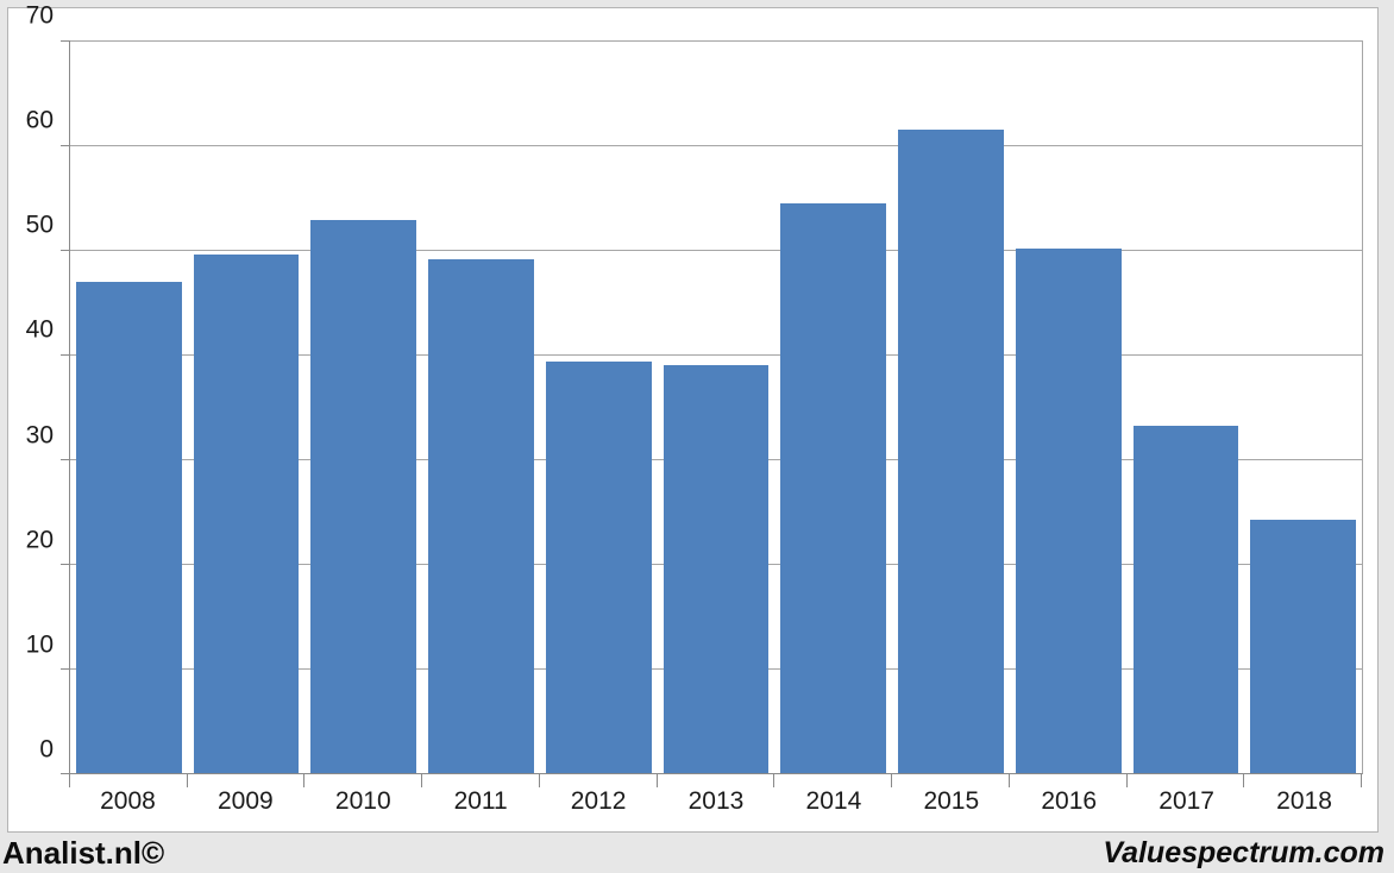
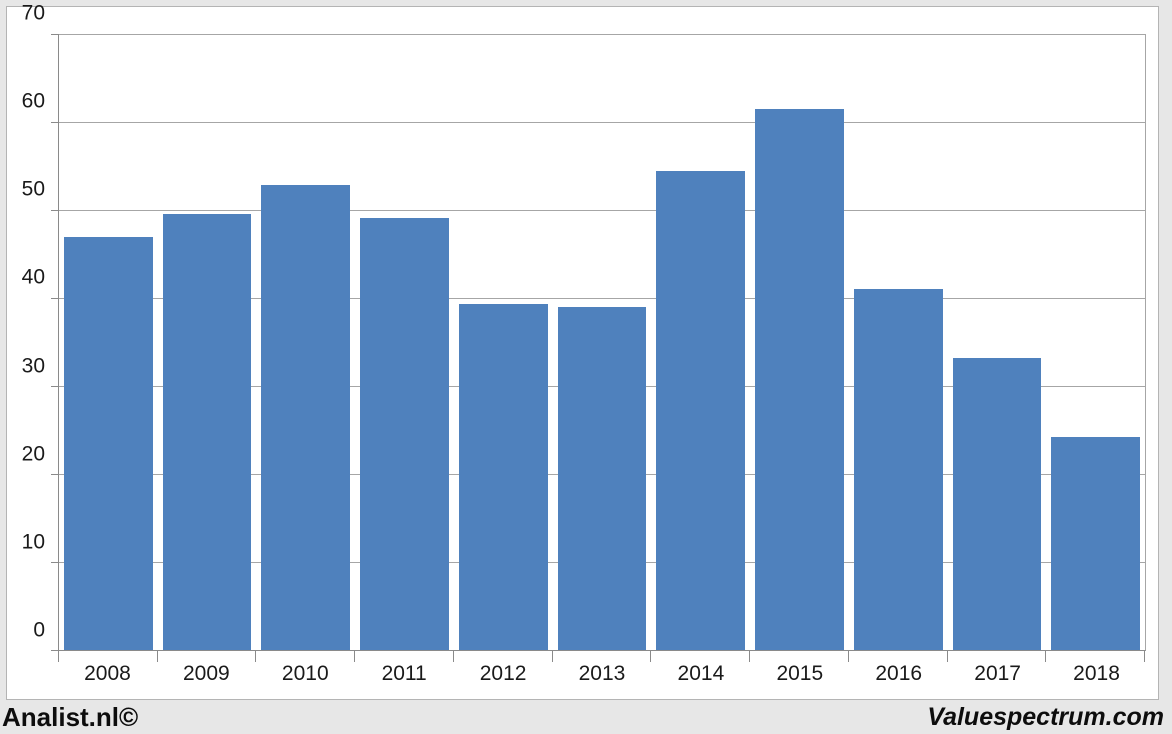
2016: 50 -> 41
